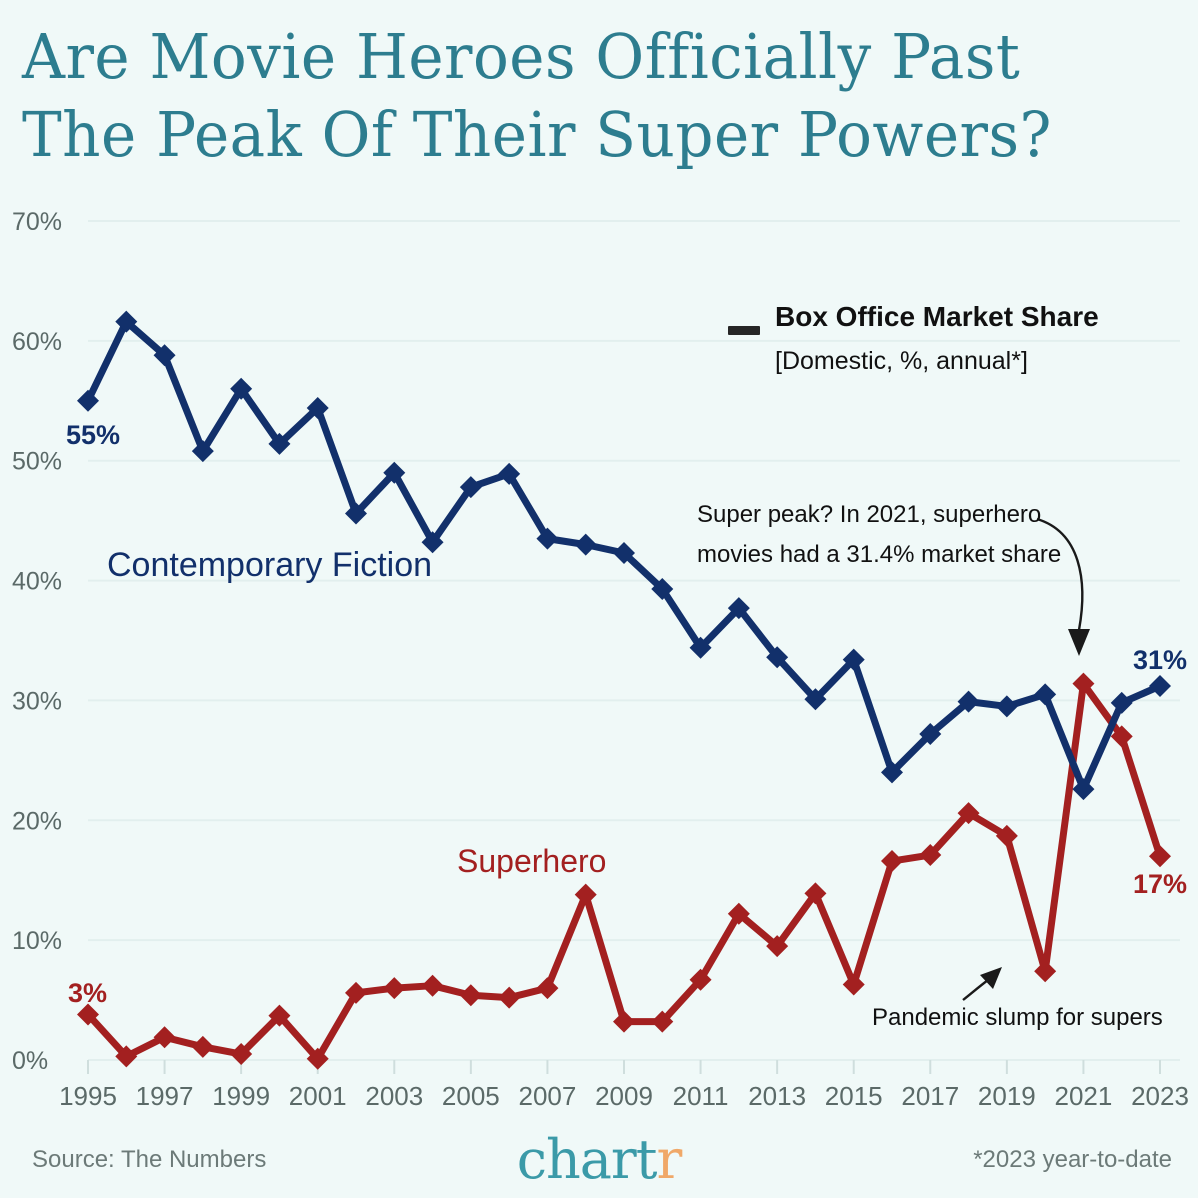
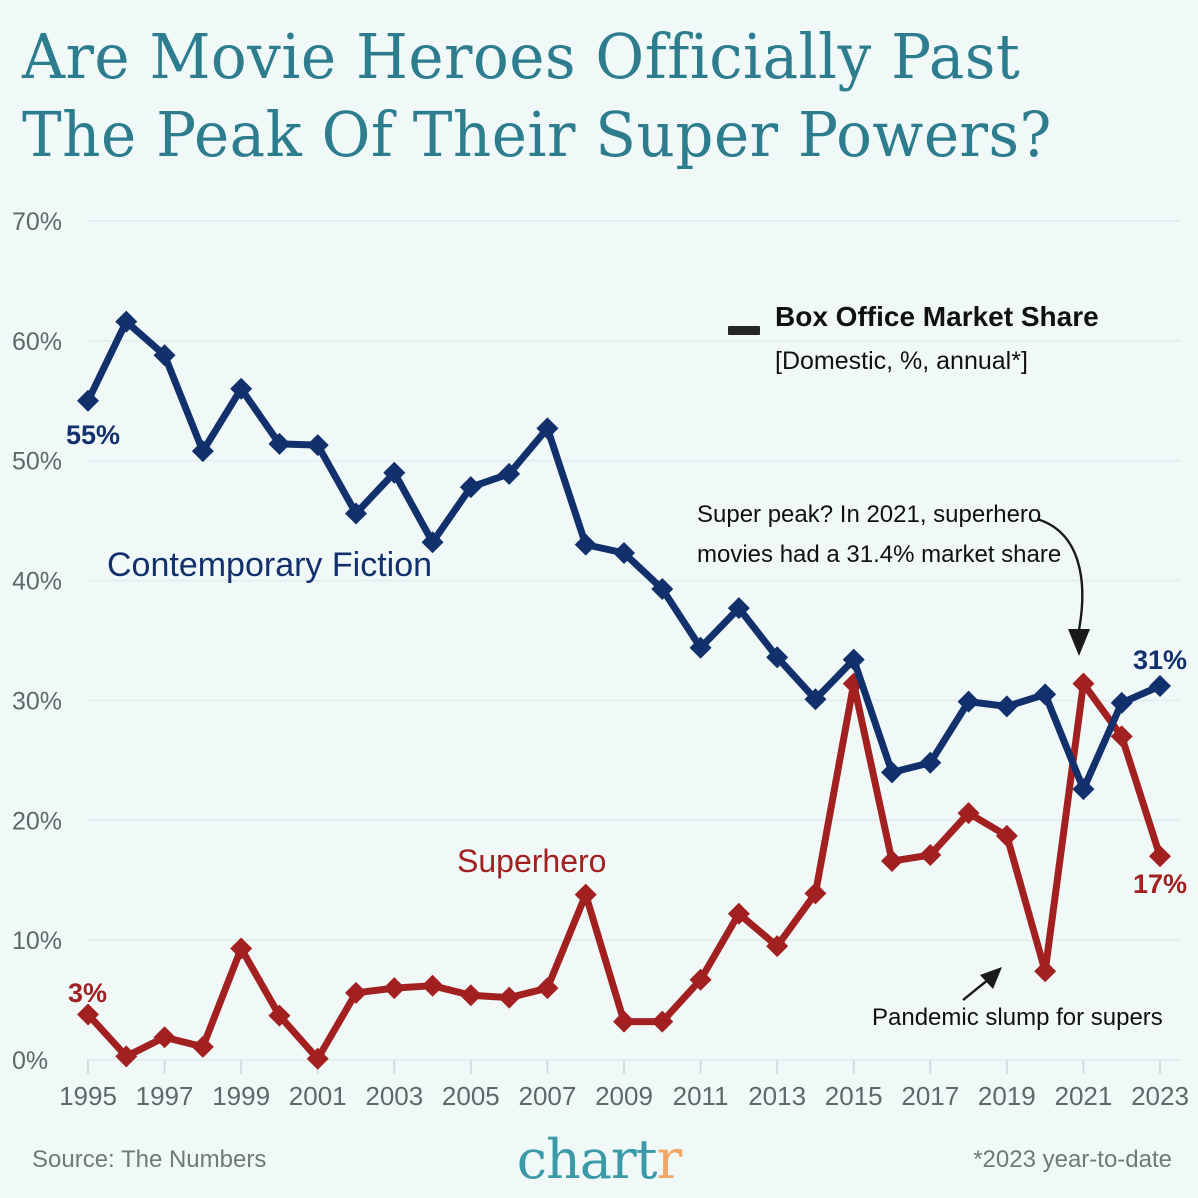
Superhero/1999: 0.5% -> 9.3%
Contemporary Fiction/2001: 54.4% -> 51.3%
Contemporary Fiction/2007: 43.5% -> 52.7%
Superhero/2015: 6.3% -> 31.4%
Contemporary Fiction/2017: 27.2% -> 24.8%
